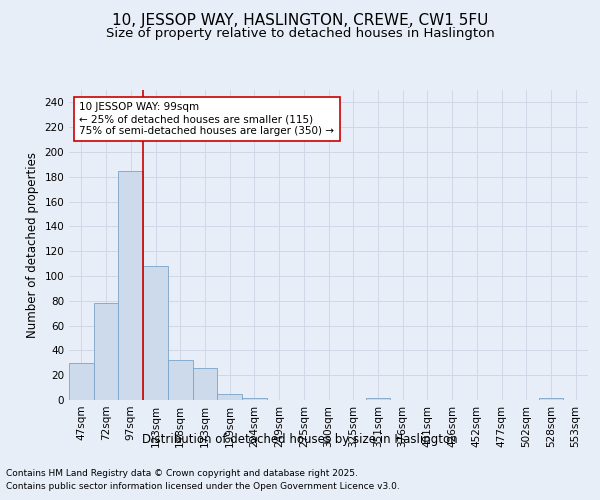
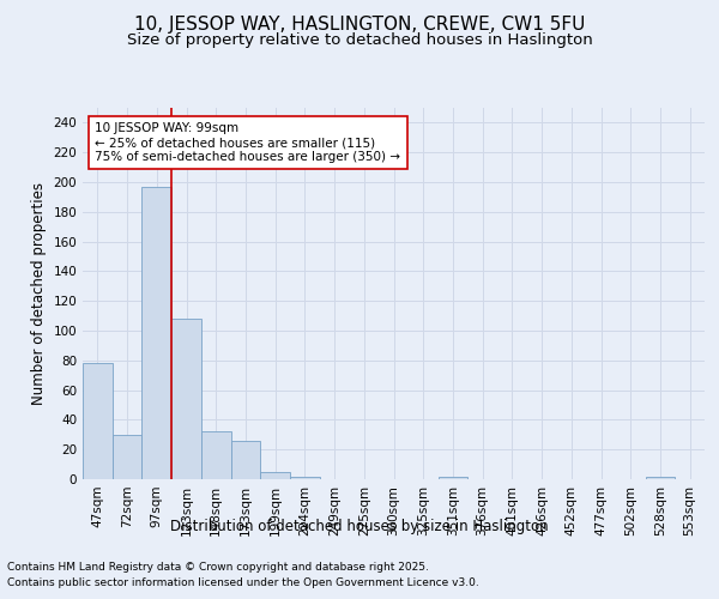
47sqm: 30 -> 78
72sqm: 78 -> 30
97sqm: 185 -> 197
